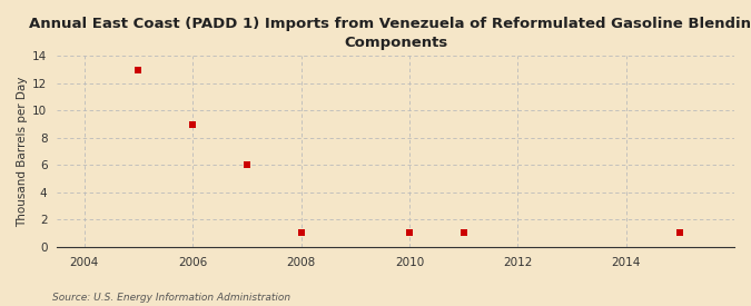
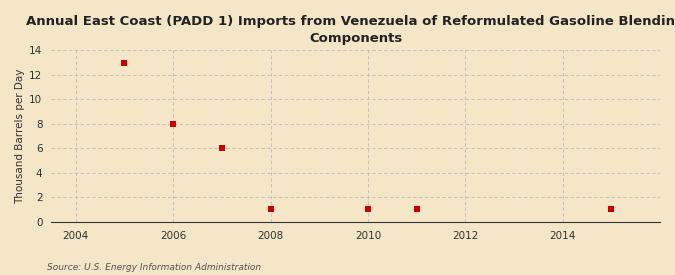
2006: 9 -> 8
